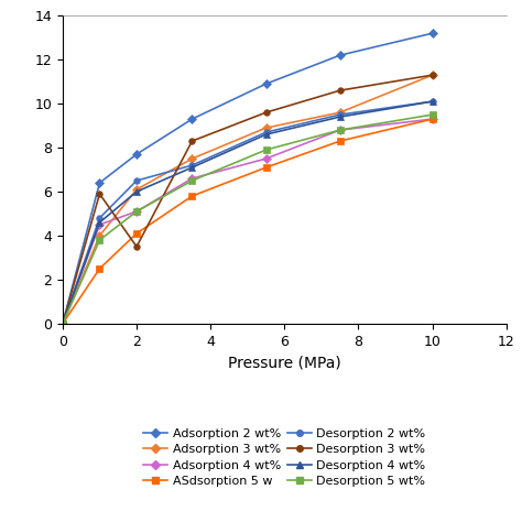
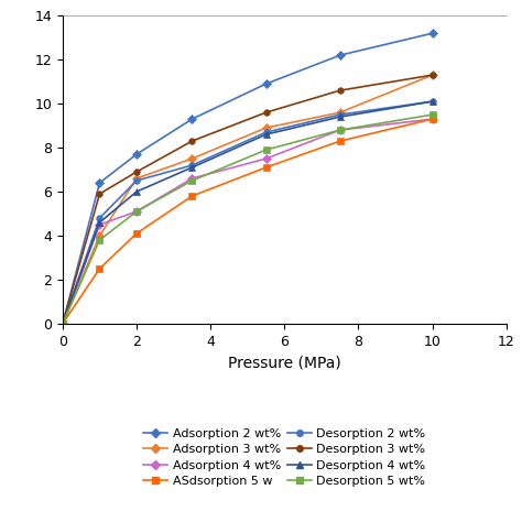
Adsorption 3 wt%/2: 6.1 -> 6.6
Desorption 3 wt%/2: 3.5 -> 6.9
